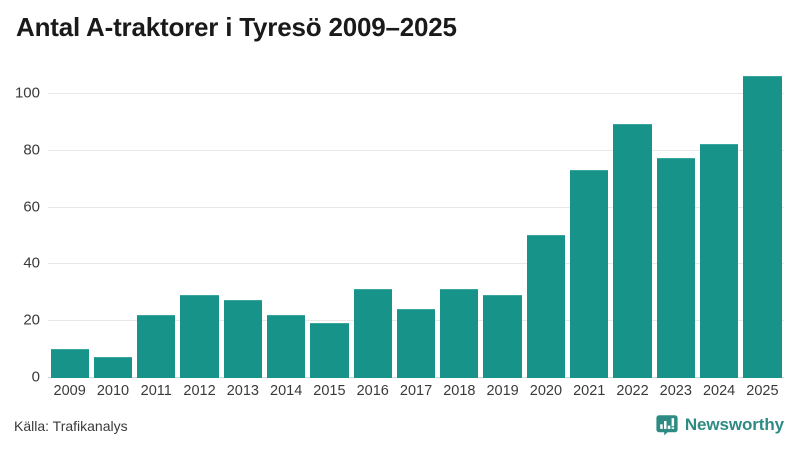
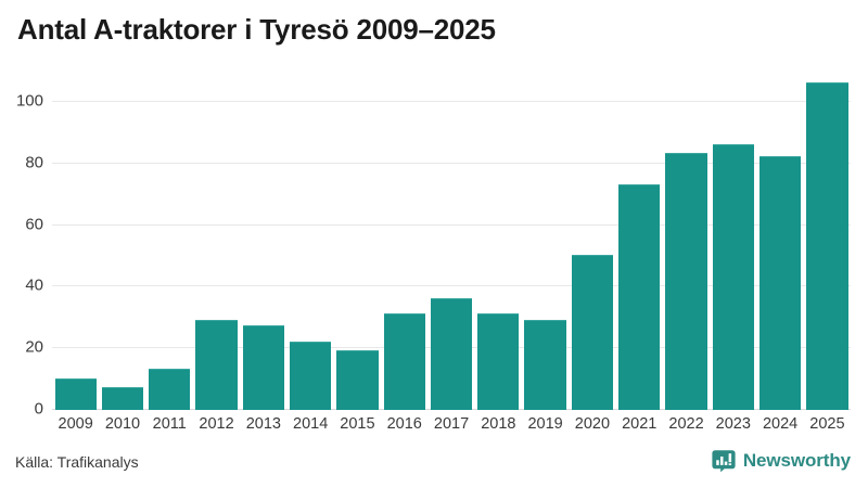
2011: 22 -> 13
2017: 24 -> 36
2022: 89 -> 83
2023: 77 -> 86
